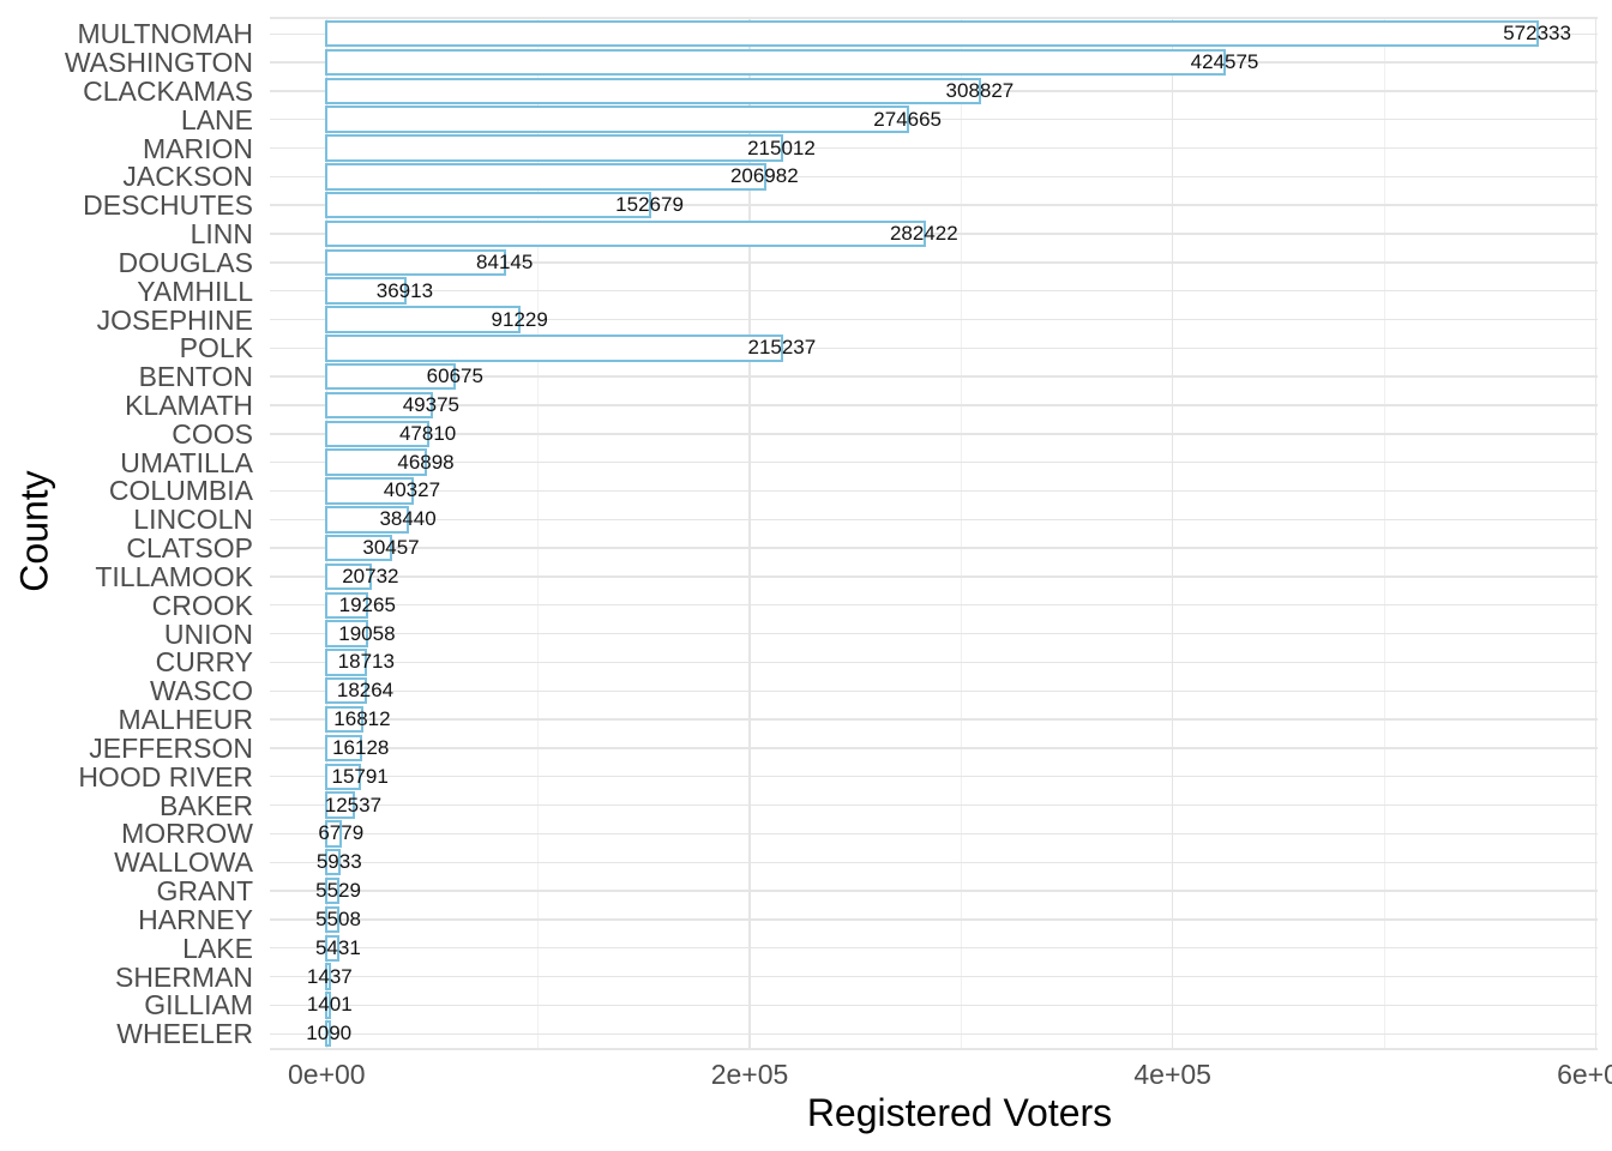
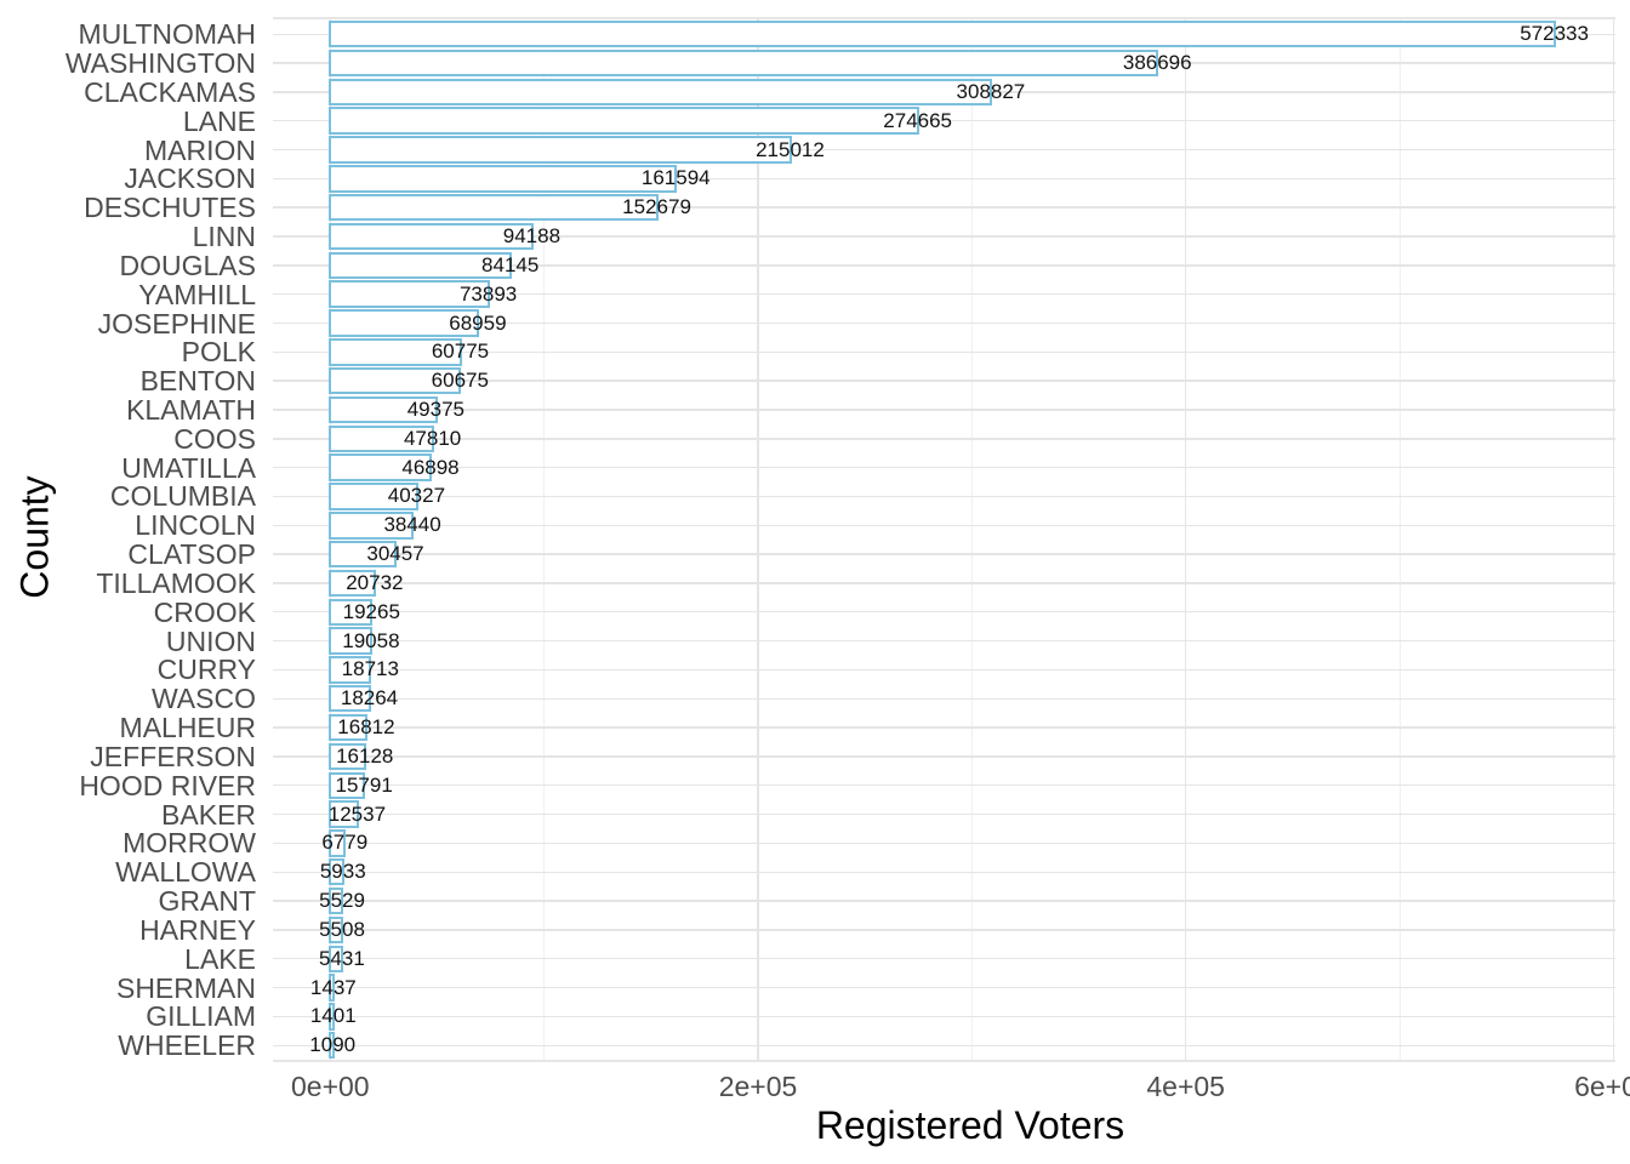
WASHINGTON: 424575 -> 386696
JACKSON: 206982 -> 161594
LINN: 282422 -> 94188
YAMHILL: 36913 -> 73893
JOSEPHINE: 91229 -> 68959
POLK: 215237 -> 60775
